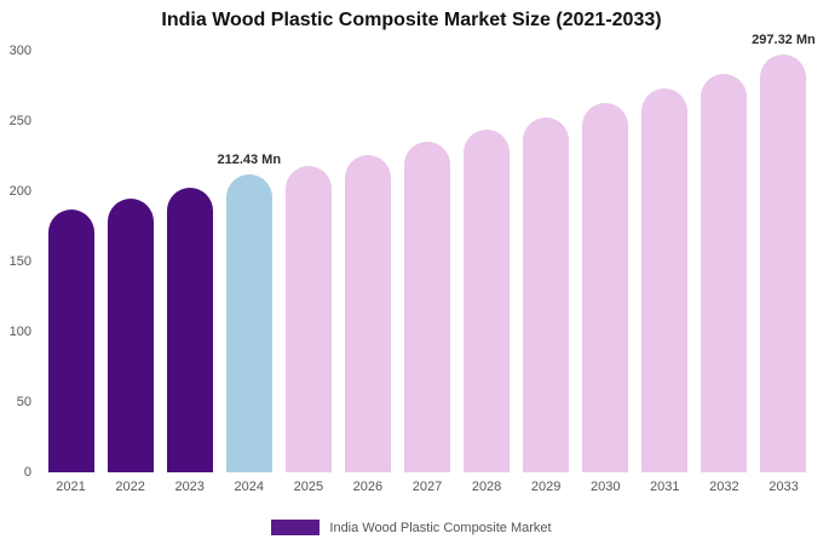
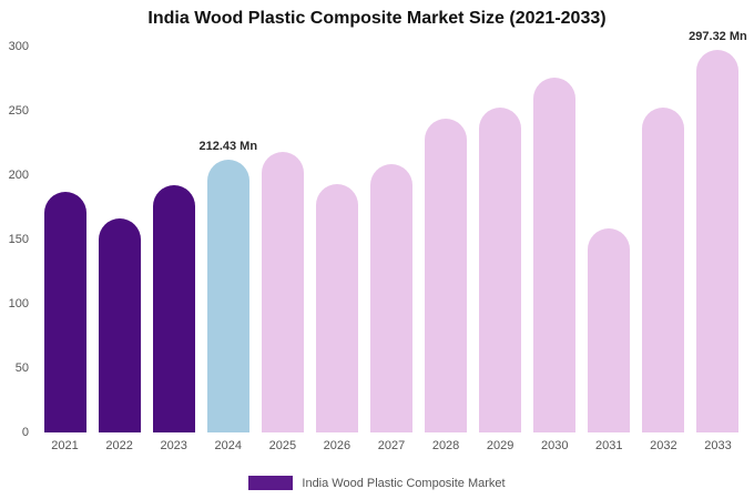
2022: 195 -> 166
2023: 203 -> 192
2026: 226 -> 193
2027: 235 -> 209
2030: 263 -> 276
2031: 273 -> 159
2032: 284 -> 253
